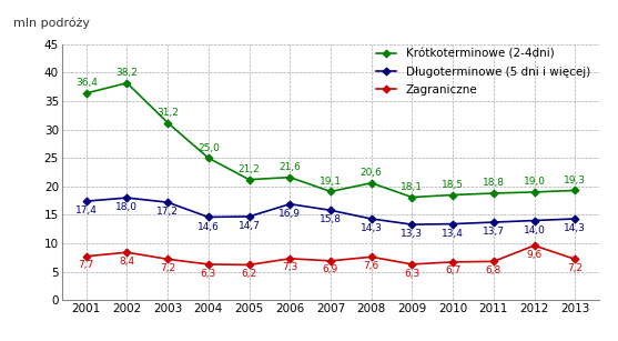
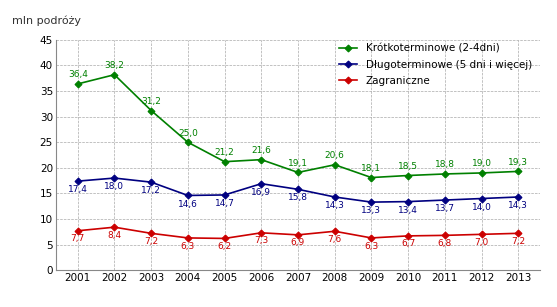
Zagraniczne/2012: 9,6 -> 7,0
